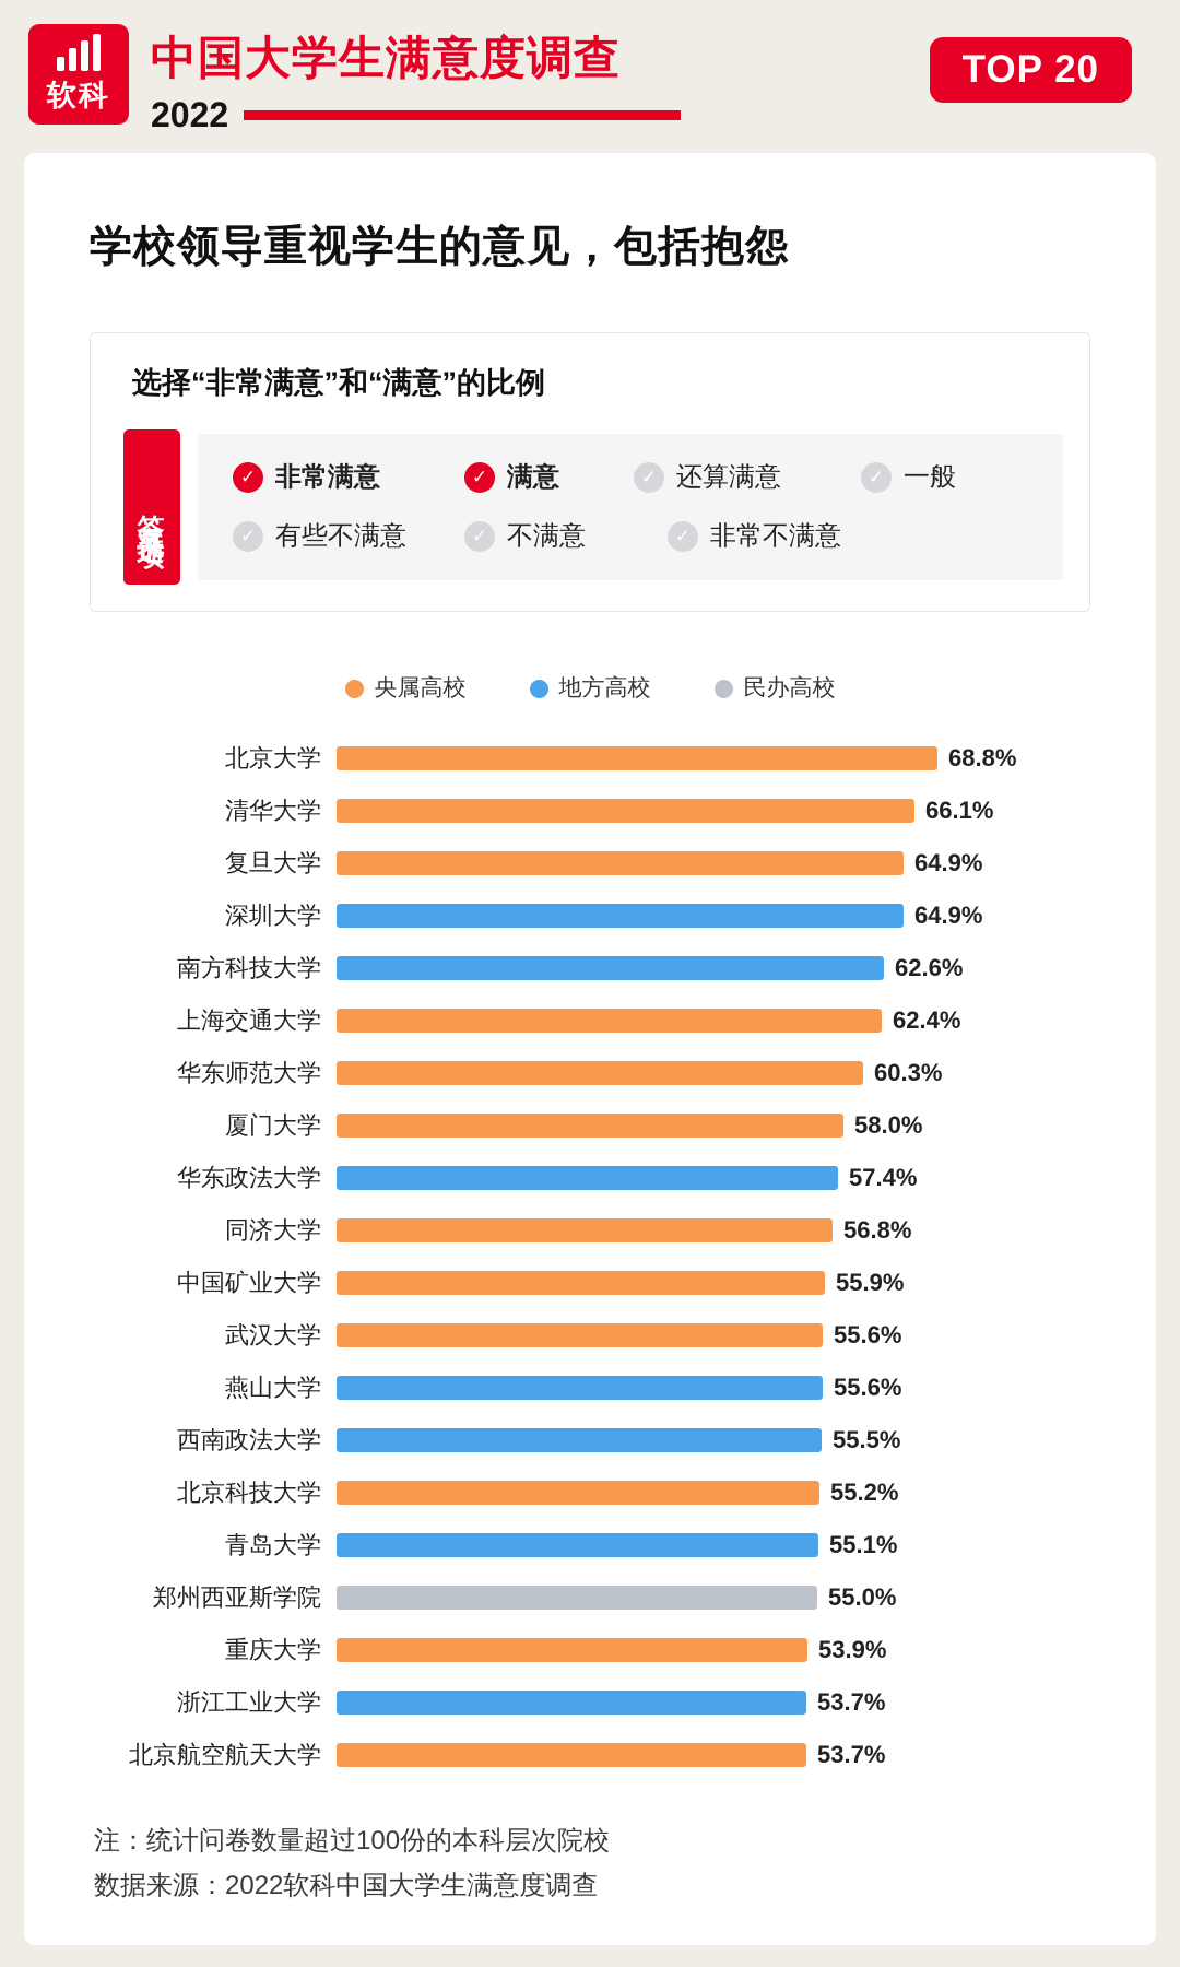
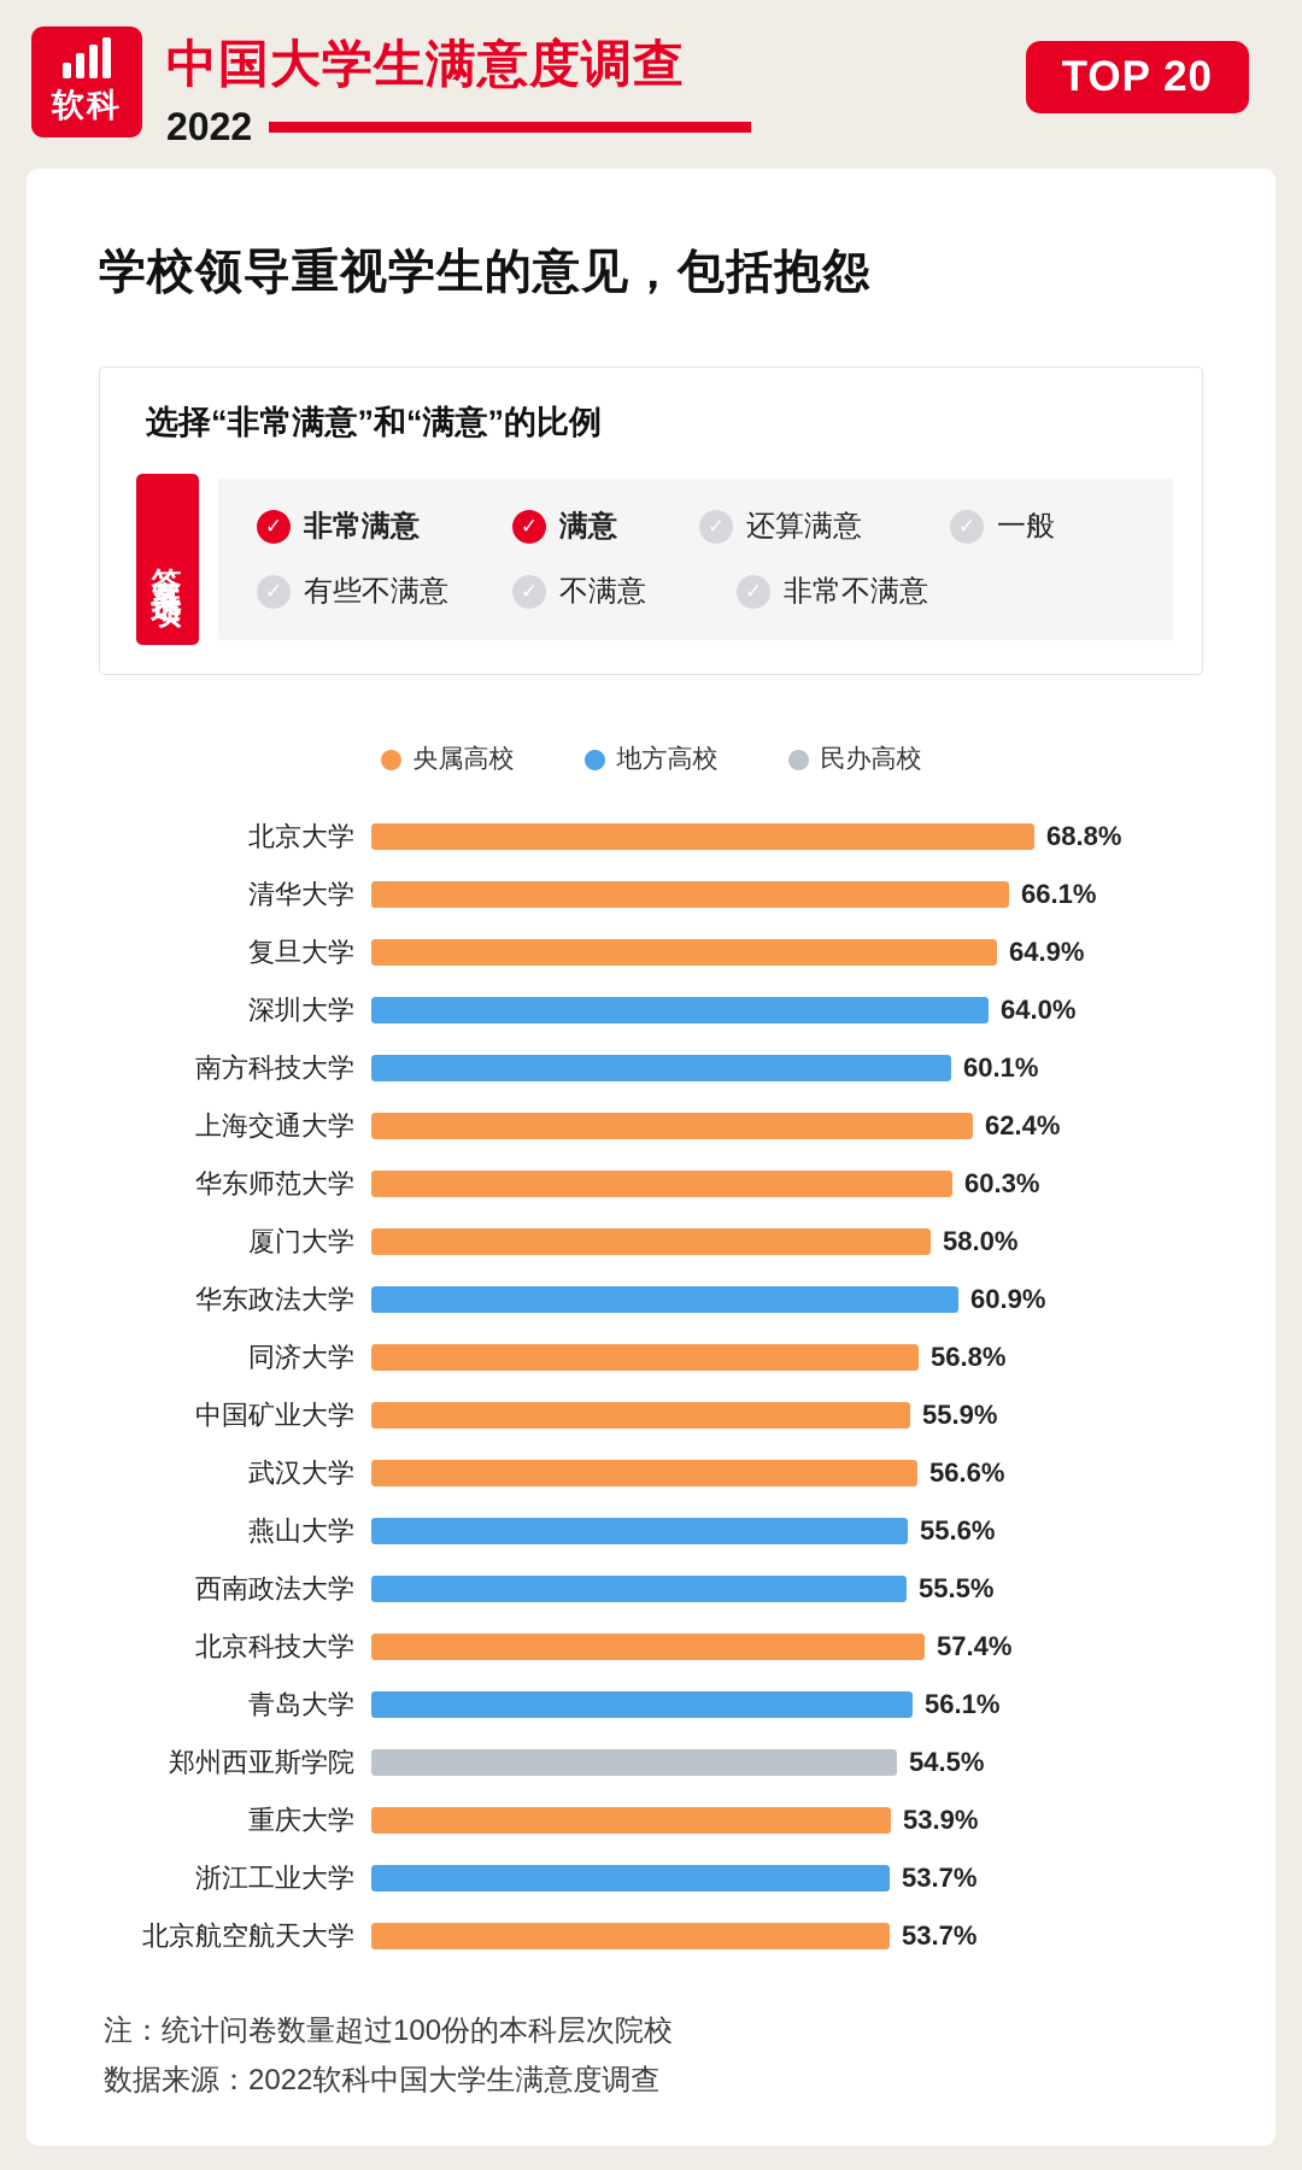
深圳大学: 64.9% -> 64.0%
南方科技大学: 62.6% -> 60.1%
华东政法大学: 57.4% -> 60.9%
武汉大学: 55.6% -> 56.6%
北京科技大学: 55.2% -> 57.4%
青岛大学: 55.1% -> 56.1%
郑州西亚斯学院: 55.0% -> 54.5%
